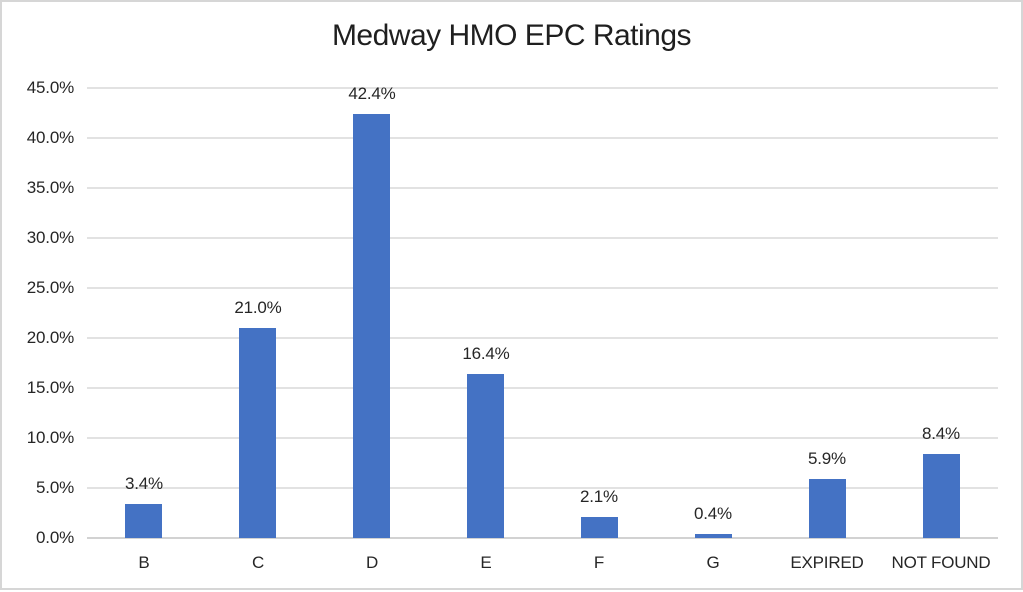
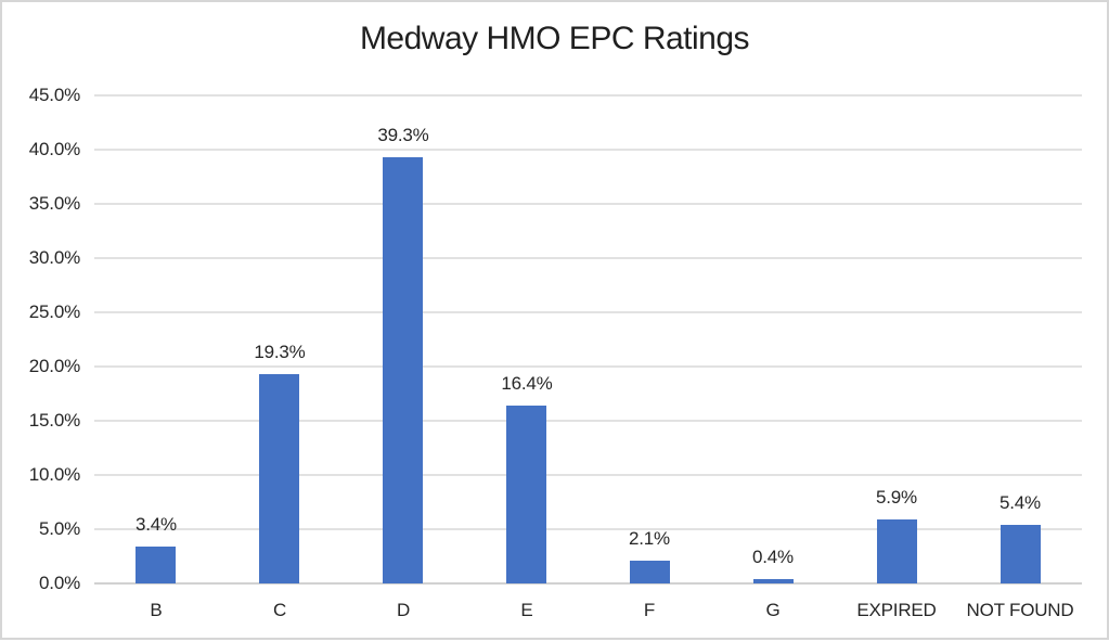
C: 21.0% -> 19.3%
D: 42.4% -> 39.3%
NOT FOUND: 8.4% -> 5.4%
